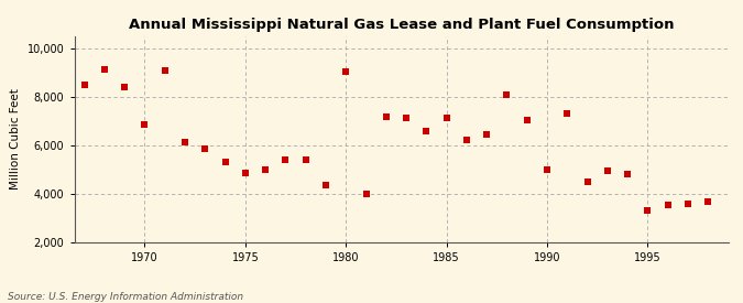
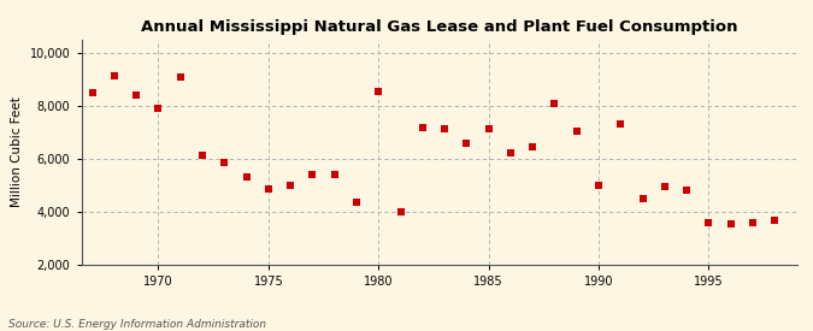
1970: 6,850 -> 7,900
1980: 9,050 -> 8,550
1995: 3,300 -> 3,600
